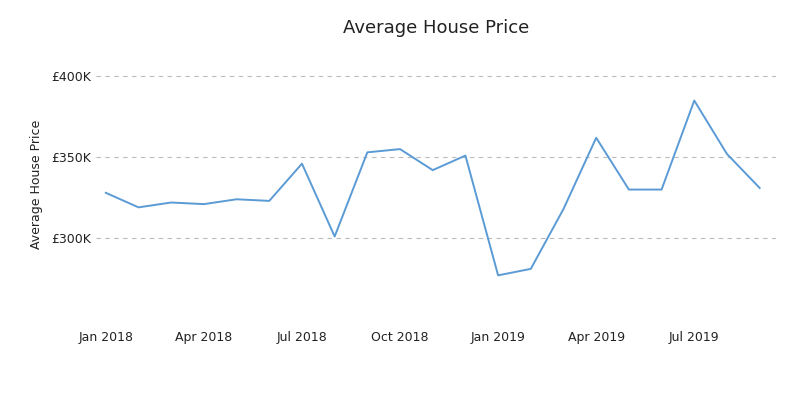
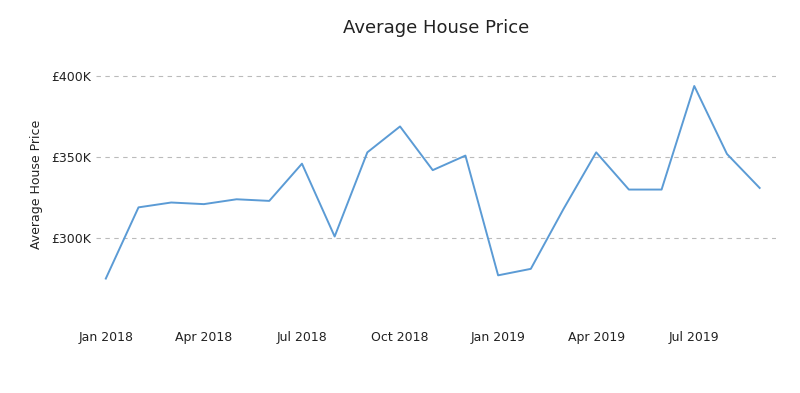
Jan 2018: £328K -> £275K
Oct 2018: £355K -> £369K
Apr 2019: £362K -> £353K
Jul 2019: £385K -> £394K
